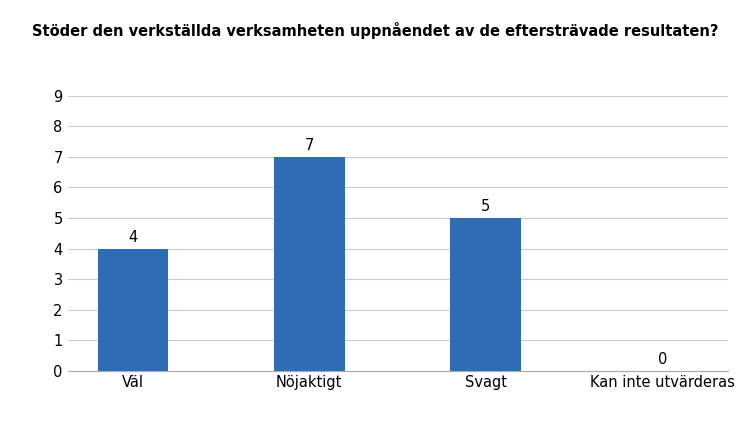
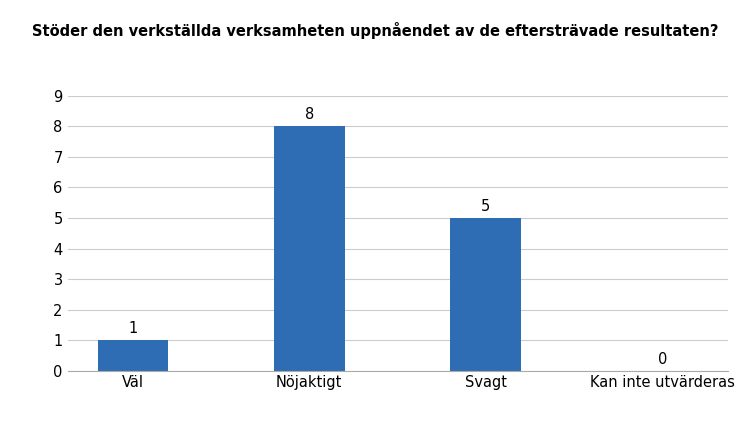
Väl: 4 -> 1
Nöjaktigt: 7 -> 8
